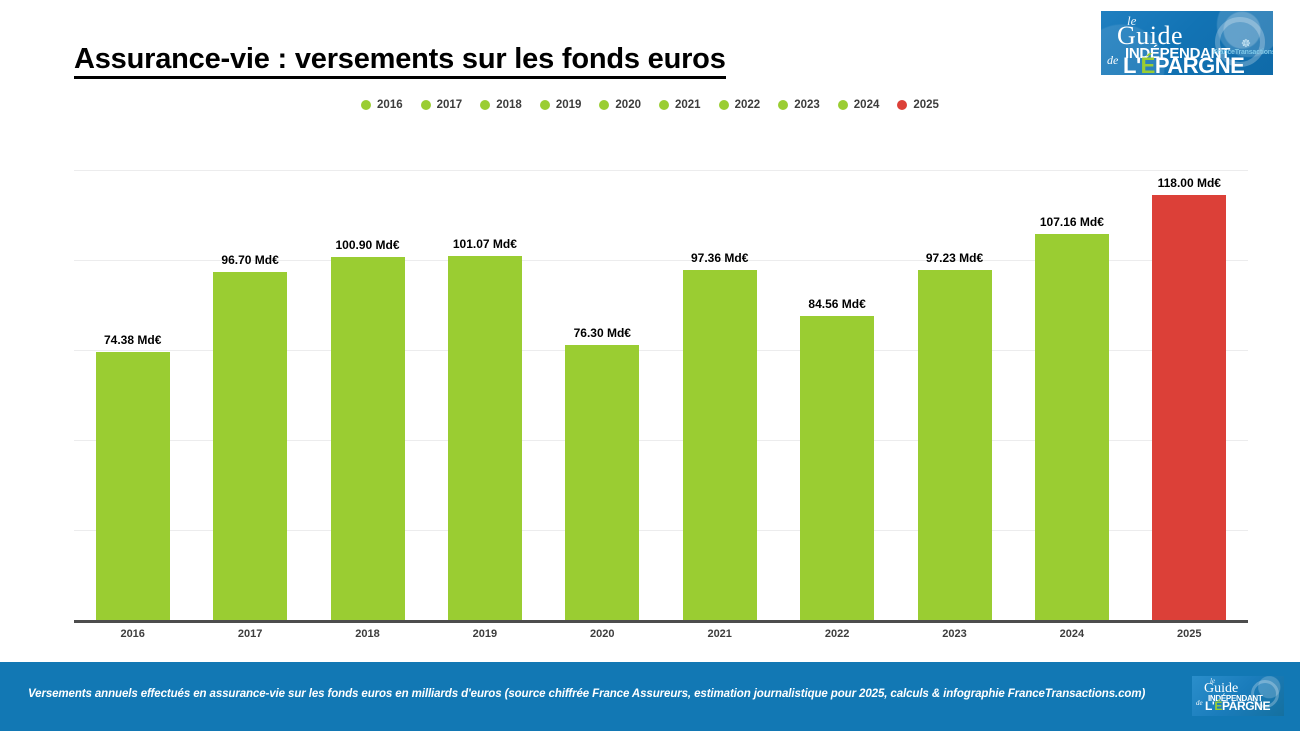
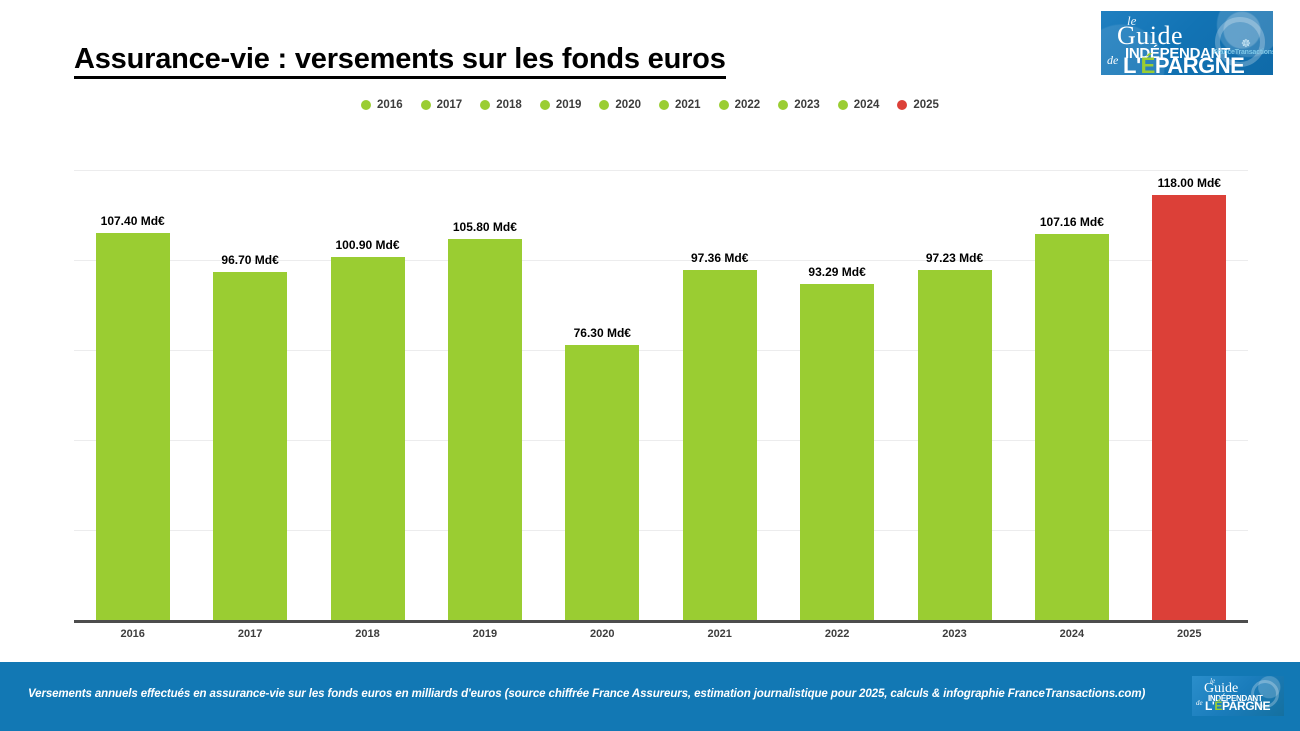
2016: 74.38 -> 107.40
2019: 101.07 -> 105.80
2022: 84.56 -> 93.29
